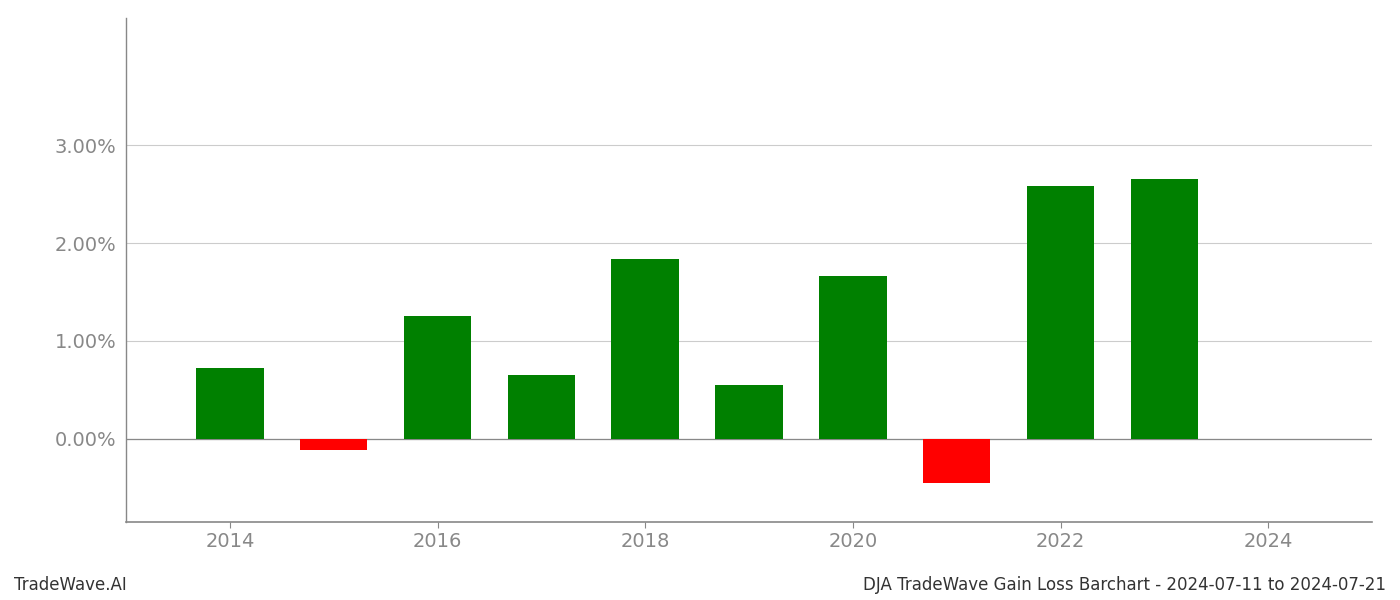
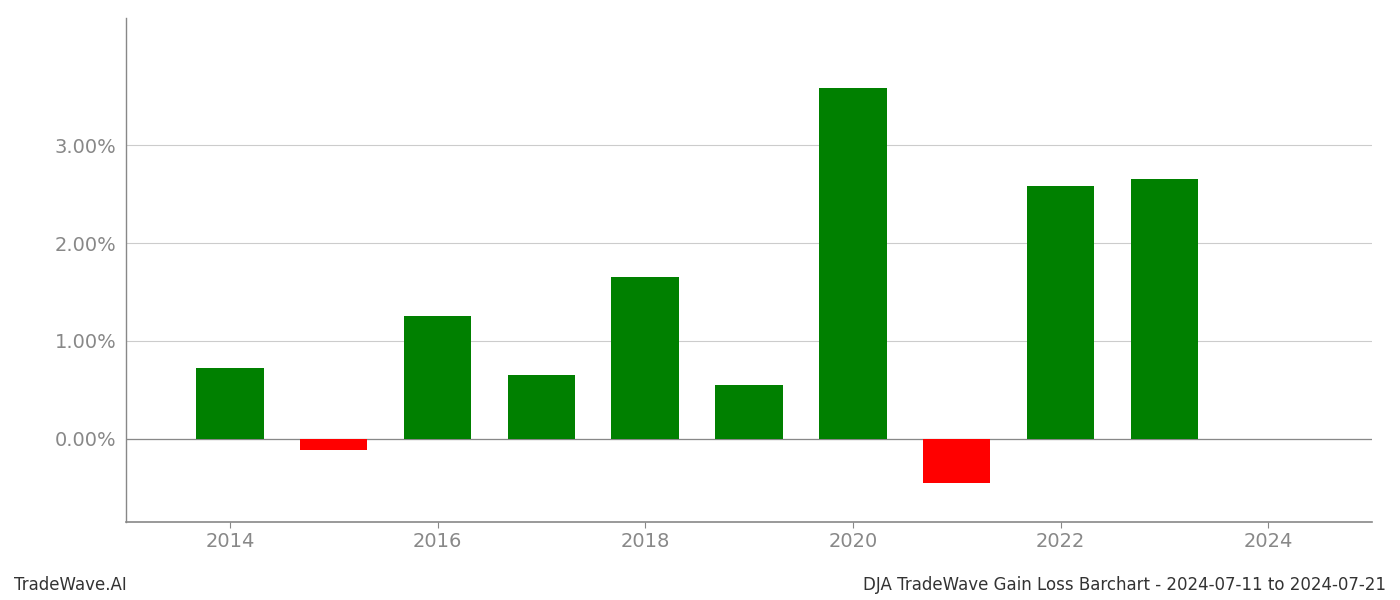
2018: 1.84% -> 1.65%
2020: 1.66% -> 3.58%
